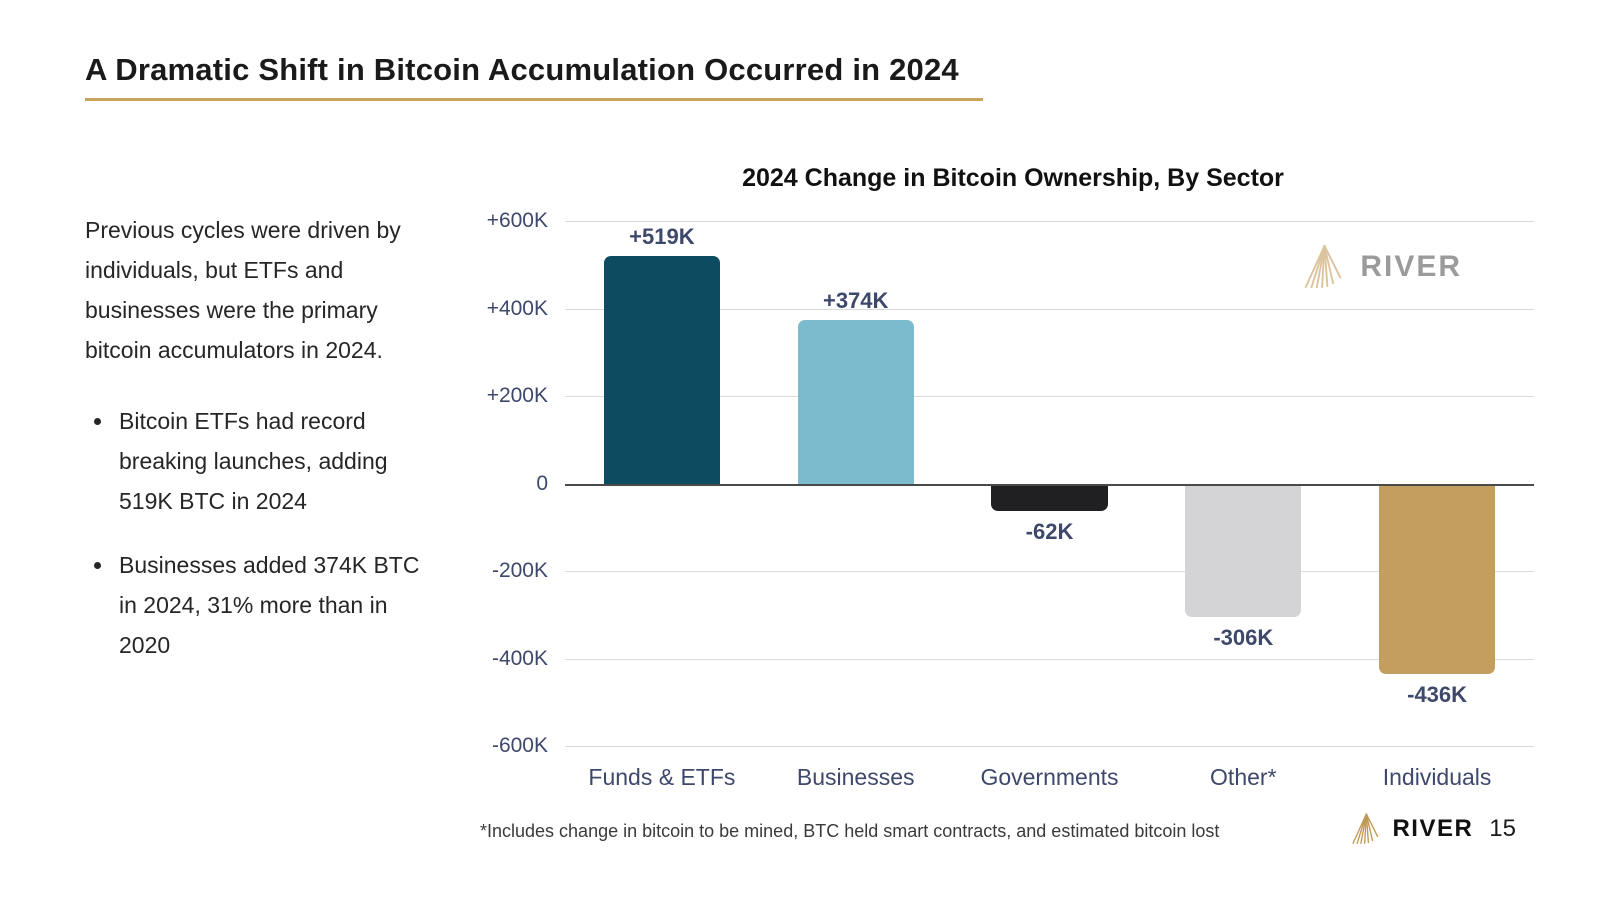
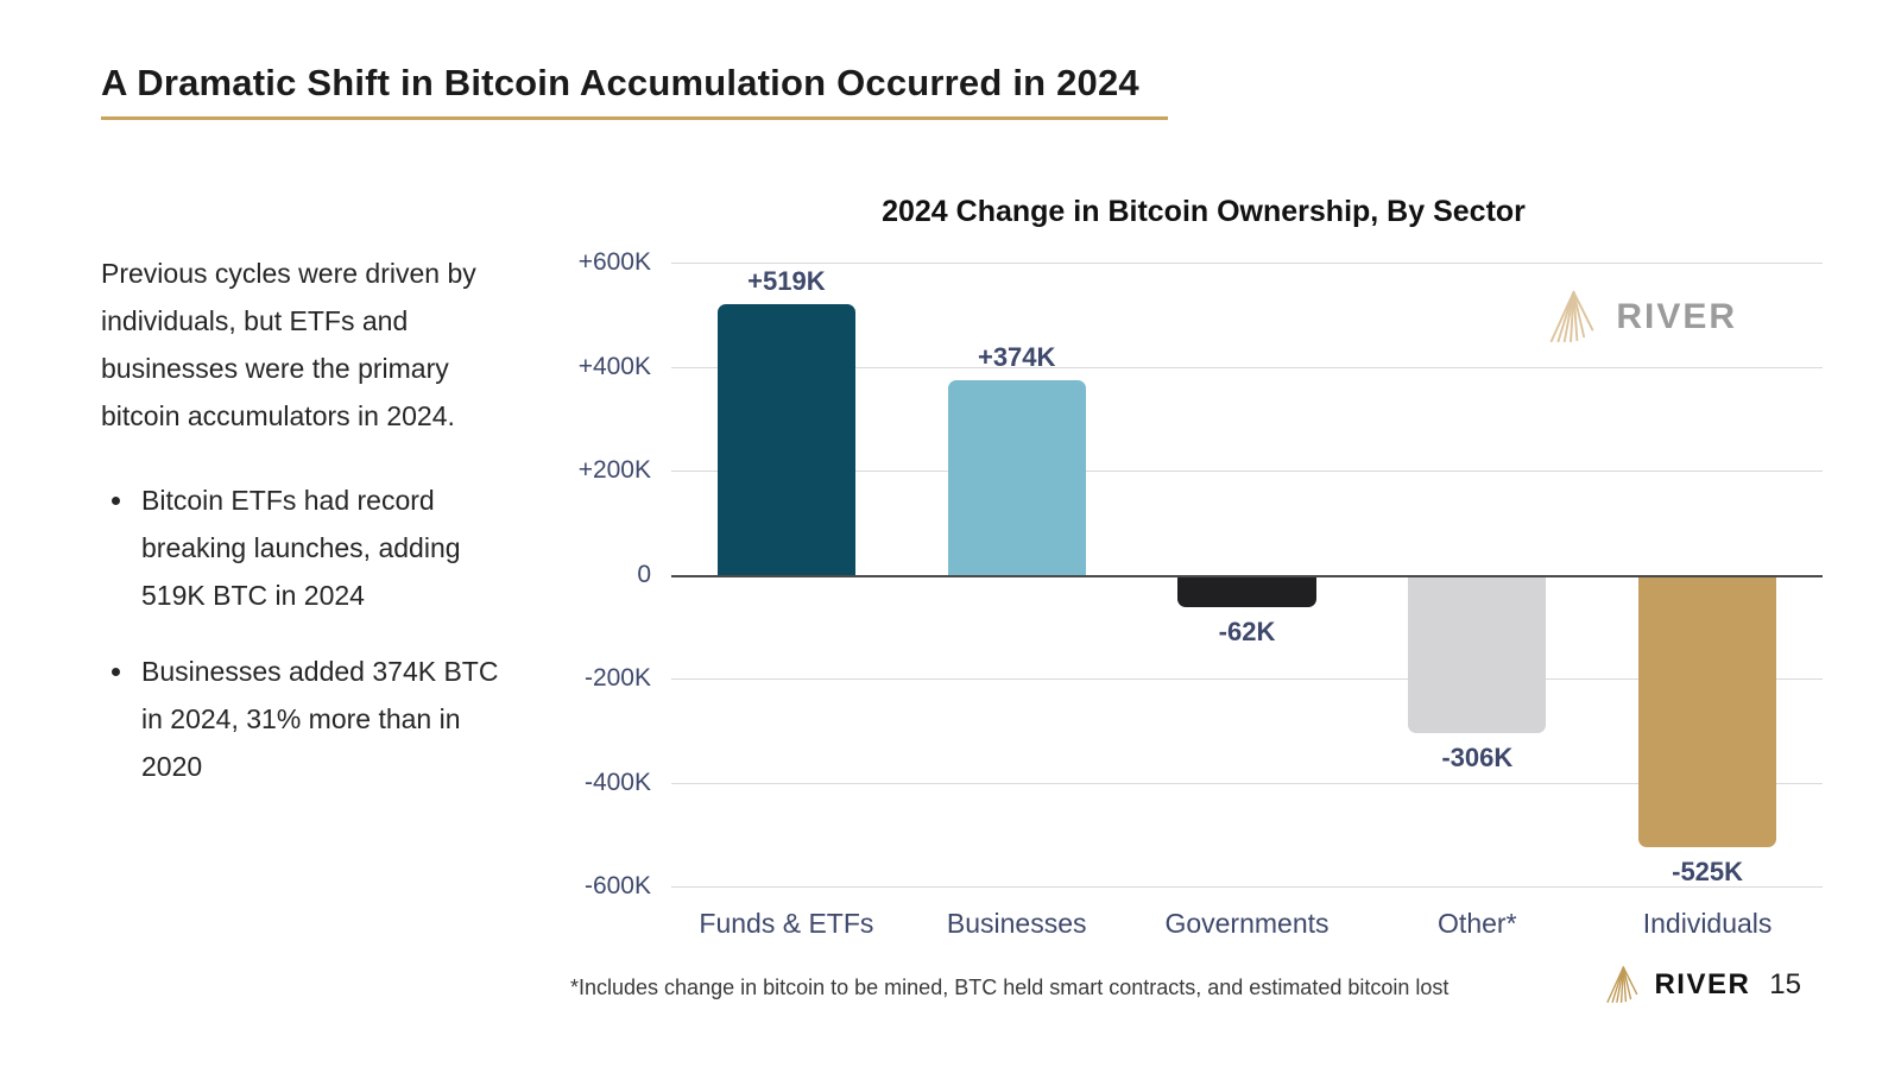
Individuals: -436K -> -525K
